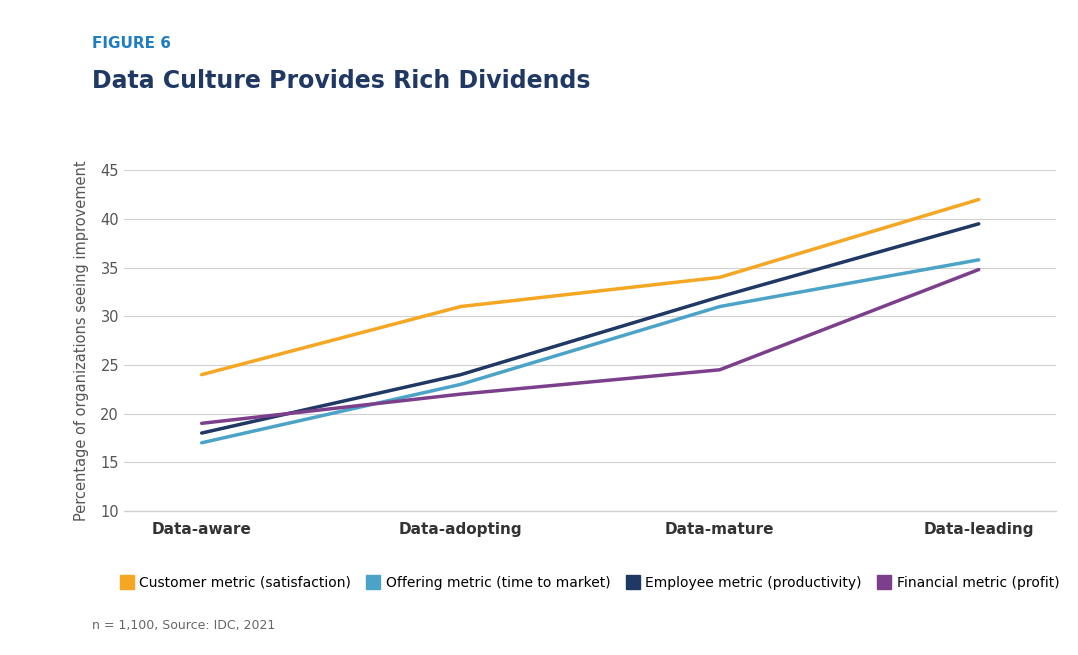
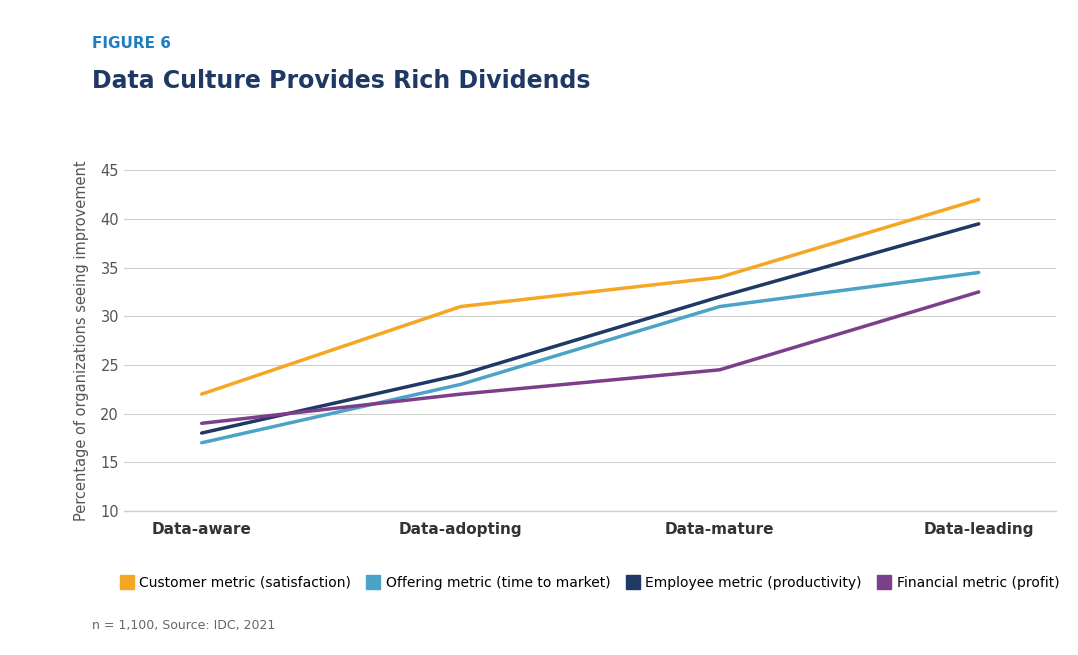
Customer metric (satisfaction)/Data-aware: 24 -> 22
Offering metric (time to market)/Data-leading: 35.8 -> 34.5
Financial metric (profit)/Data-leading: 34.8 -> 32.5
